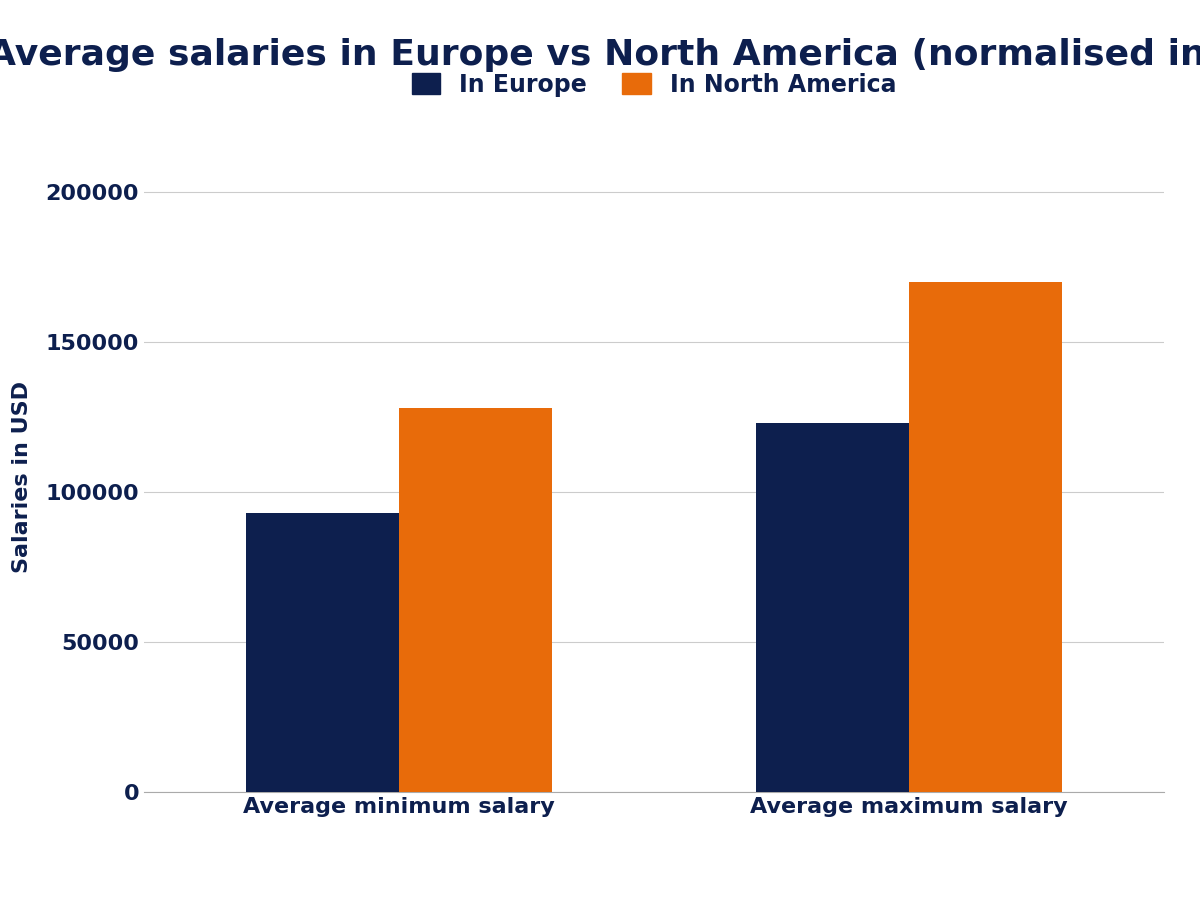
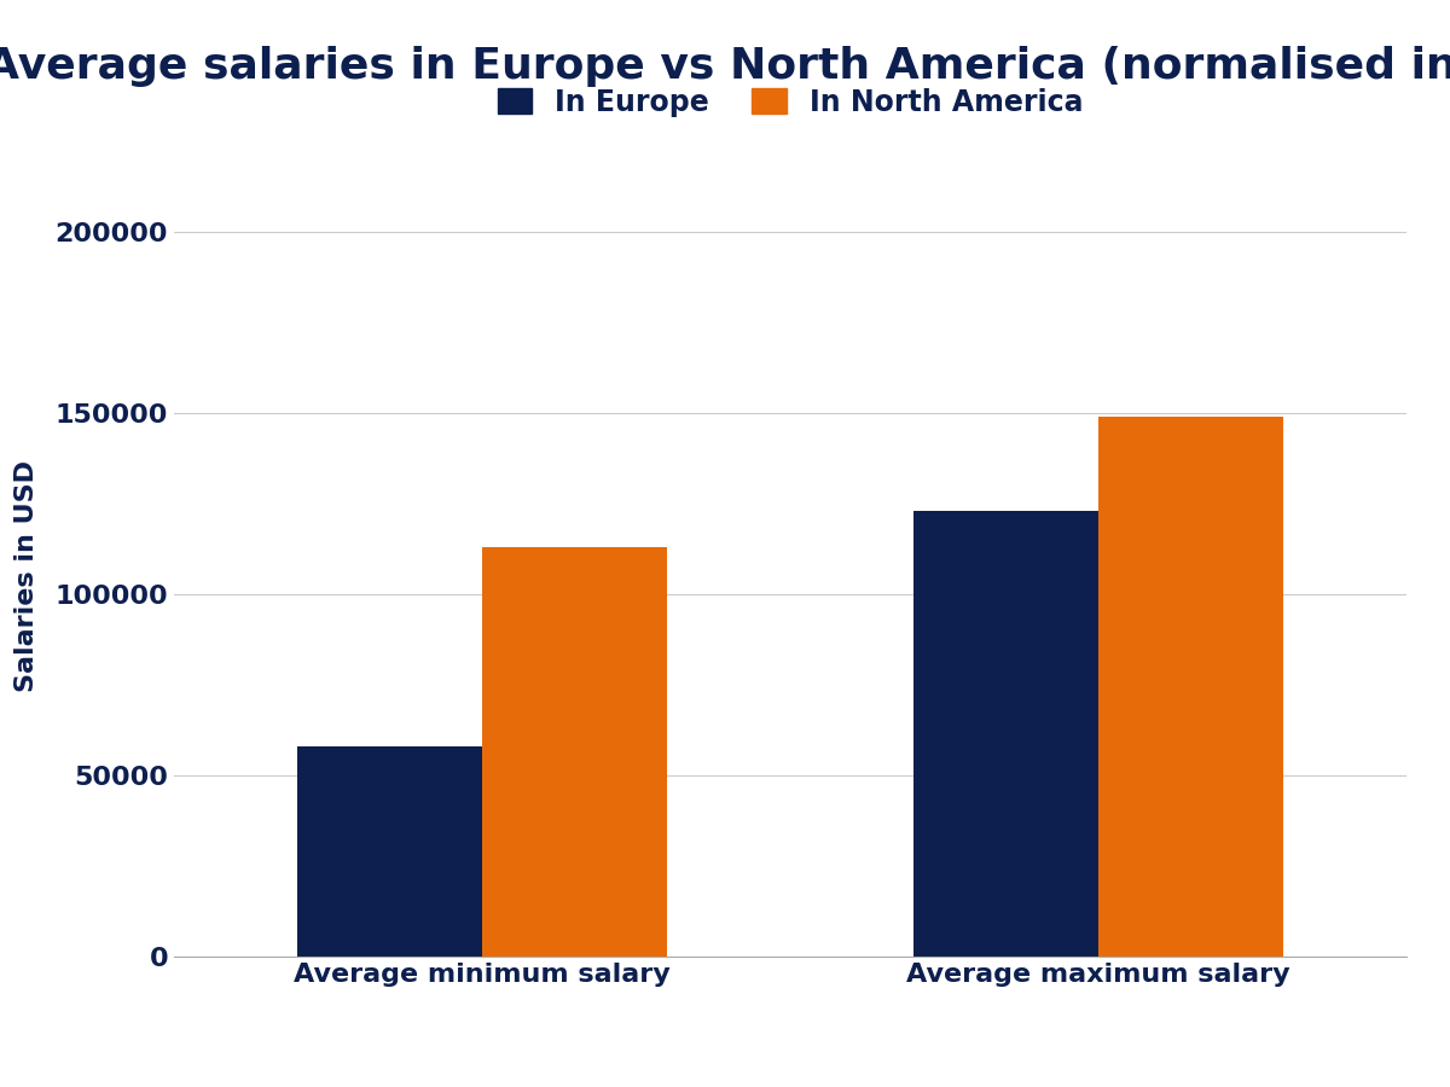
In Europe/Average minimum salary: 93000 -> 58000
In North America/Average minimum salary: 128000 -> 113000
In North America/Average maximum salary: 170000 -> 149000
